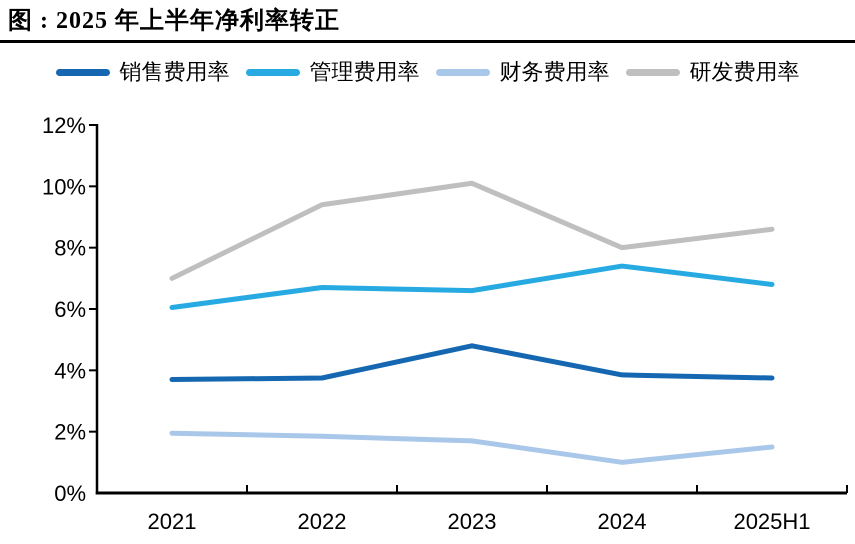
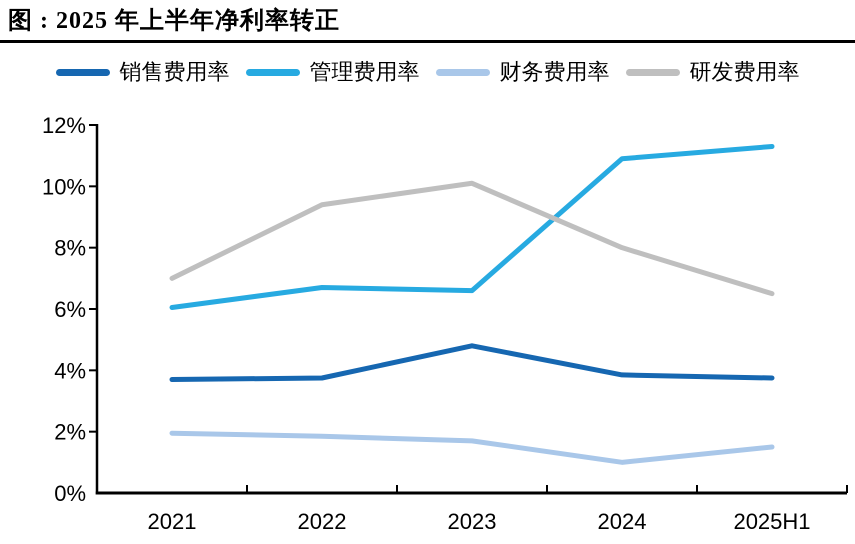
管理费用率/2024: 7.4% -> 10.9%
管理费用率/2025H1: 6.8% -> 11.3%
研发费用率/2025H1: 8.6% -> 6.5%
